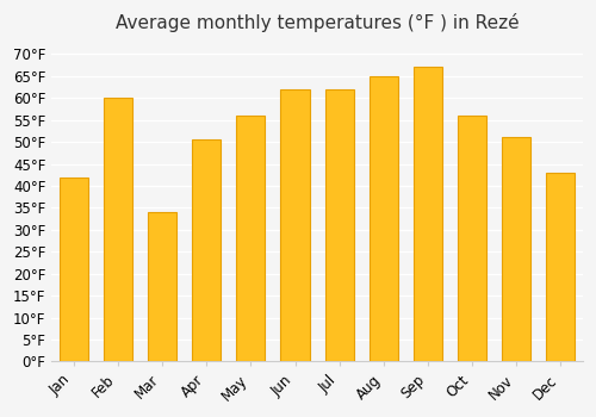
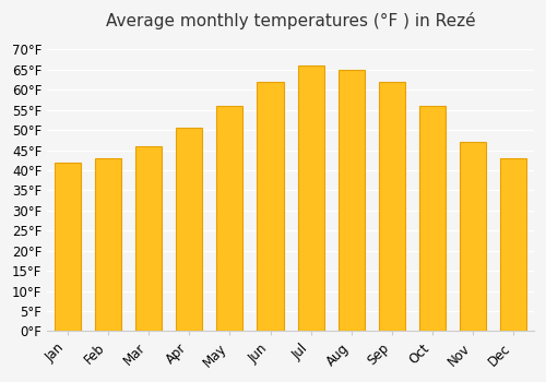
Feb: 60.0°F -> 43.0°F
Mar: 34.0°F -> 46.0°F
Jul: 62.0°F -> 66.0°F
Sep: 67.0°F -> 62.0°F
Nov: 51.0°F -> 47.0°F
